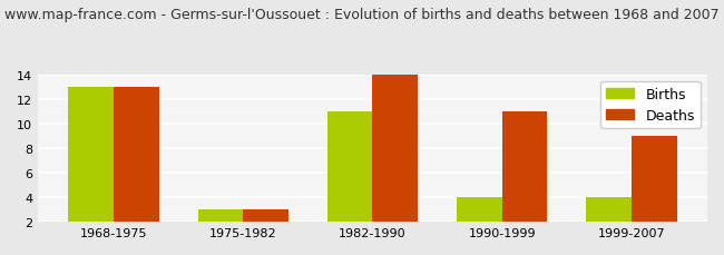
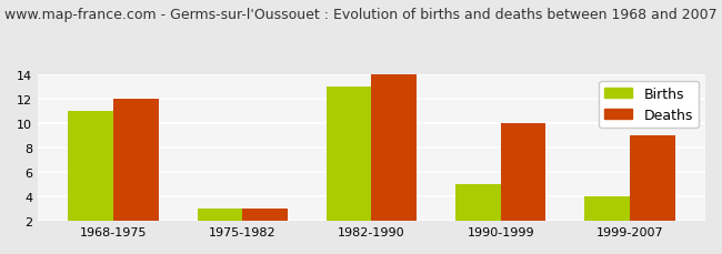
Births/1968-1975: 13 -> 11
Deaths/1968-1975: 13 -> 12
Births/1982-1990: 11 -> 13
Births/1990-1999: 4 -> 5
Deaths/1990-1999: 11 -> 10
